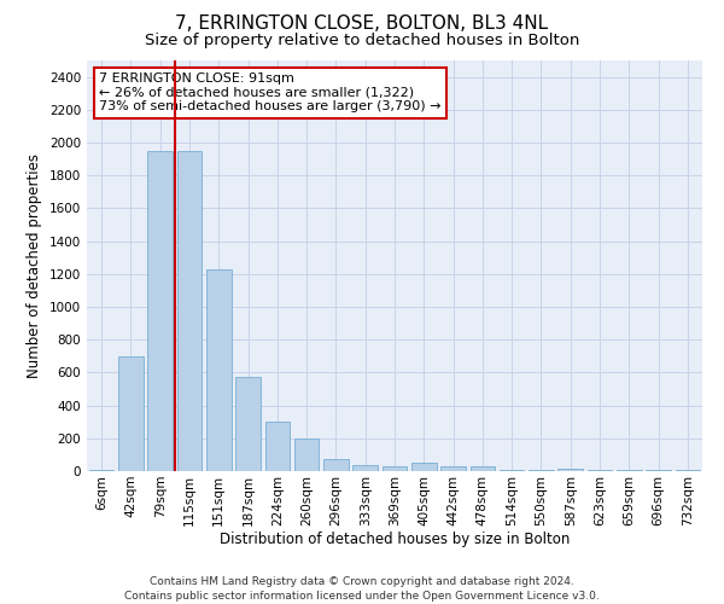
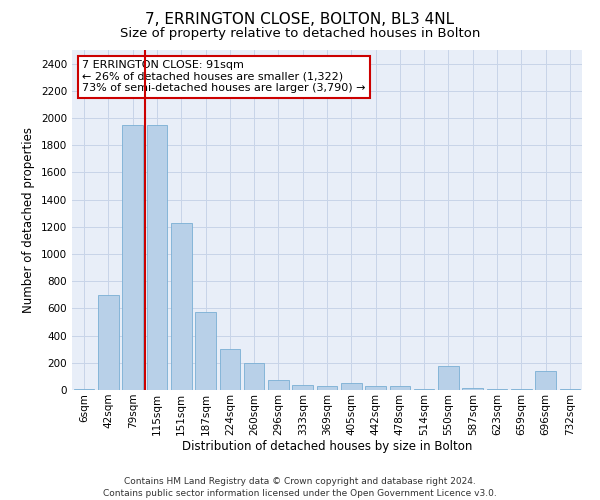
550sqm: 10 -> 180
696sqm: 10 -> 140
